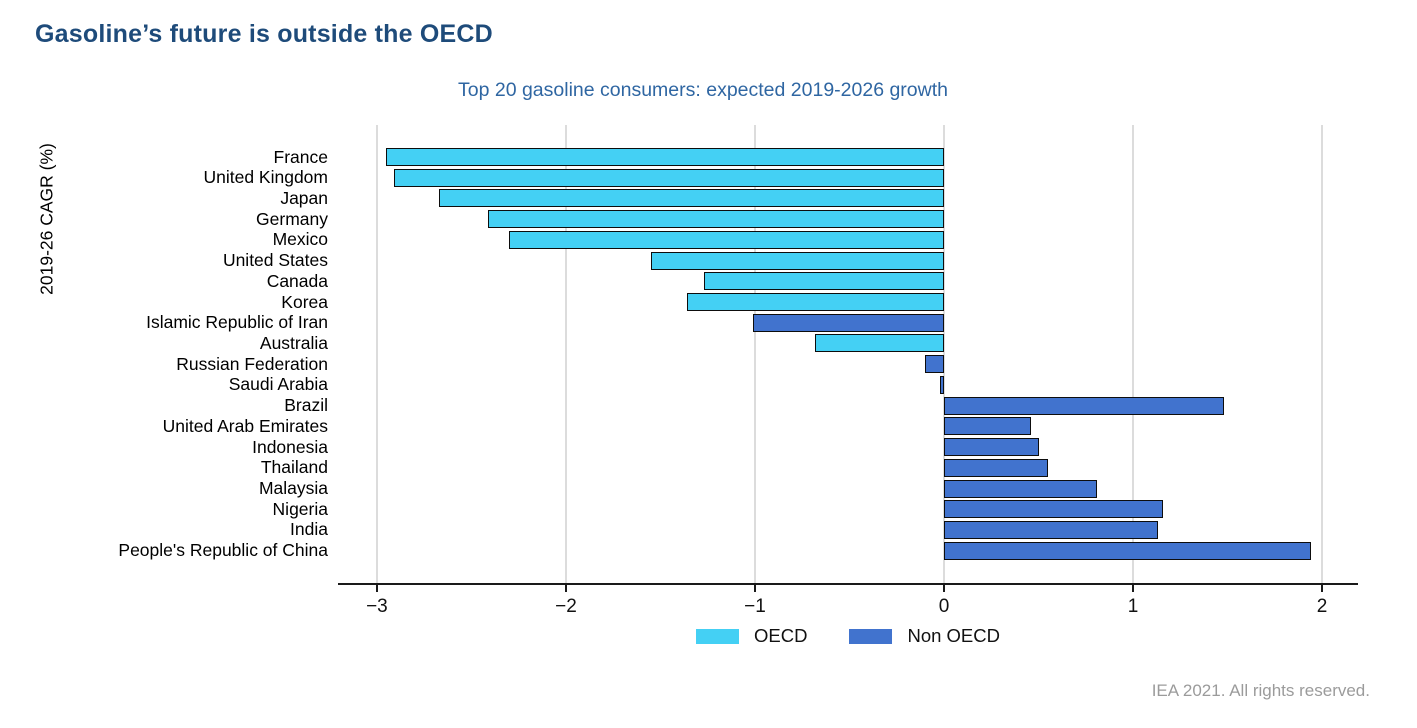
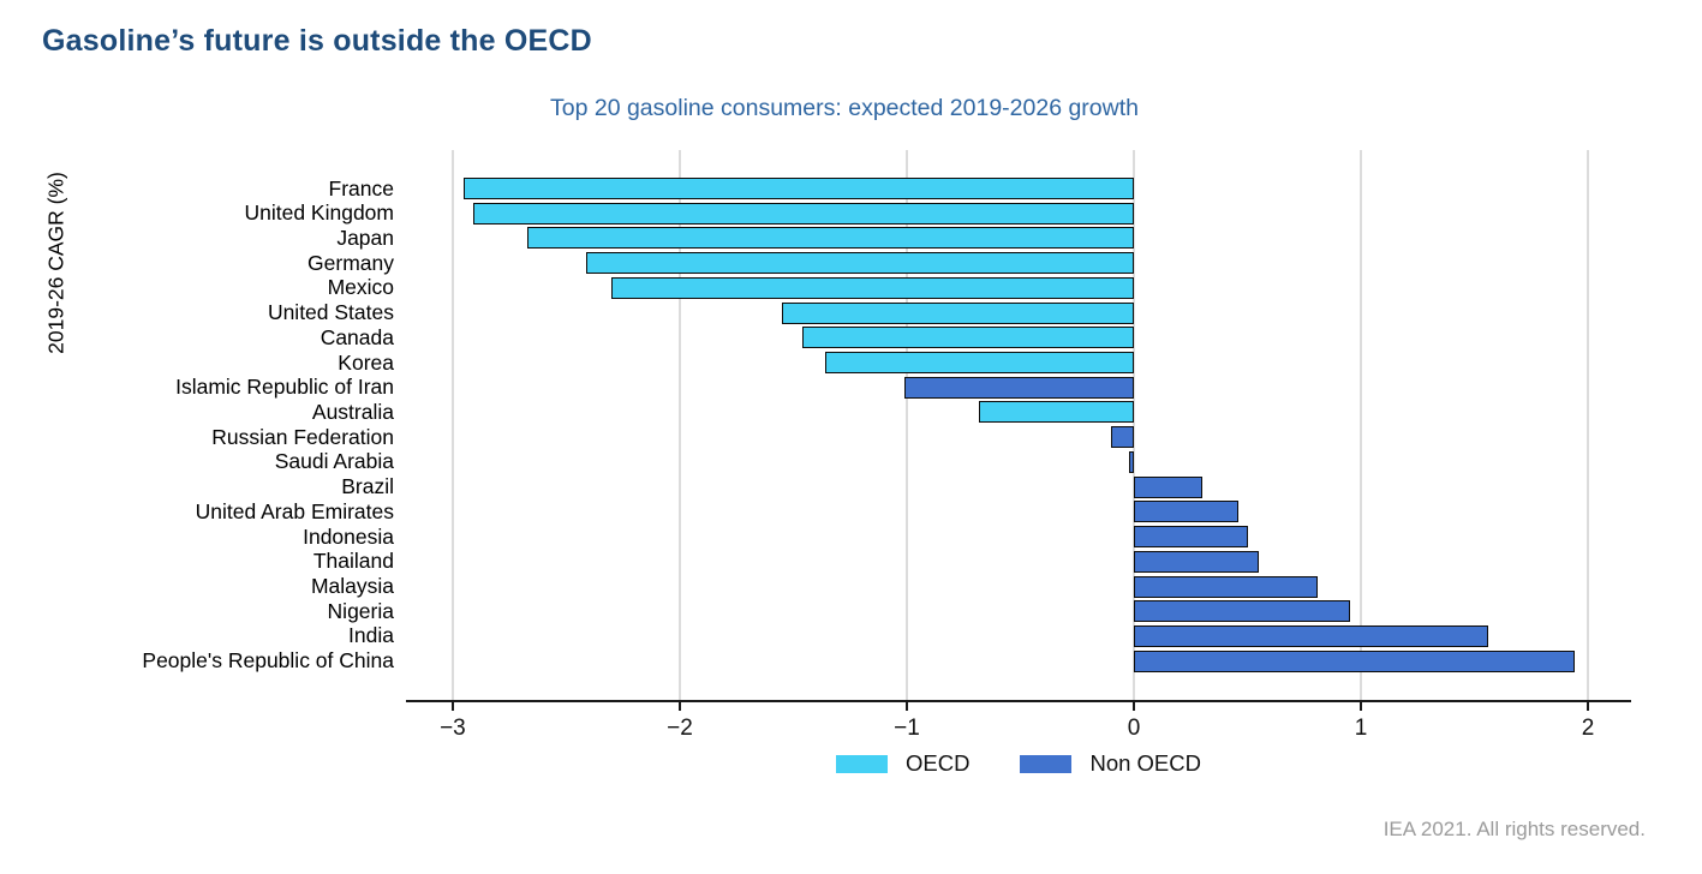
Canada: -1.27 -> -1.46
Brazil: 1.48 -> 0.30
Nigeria: 1.16 -> 0.95
India: 1.13 -> 1.56
